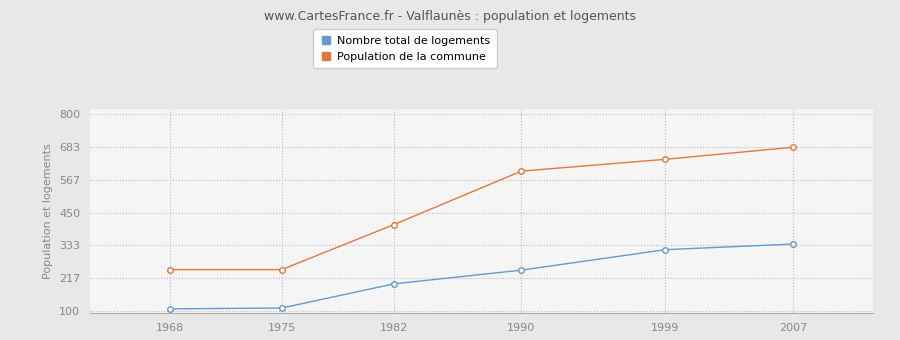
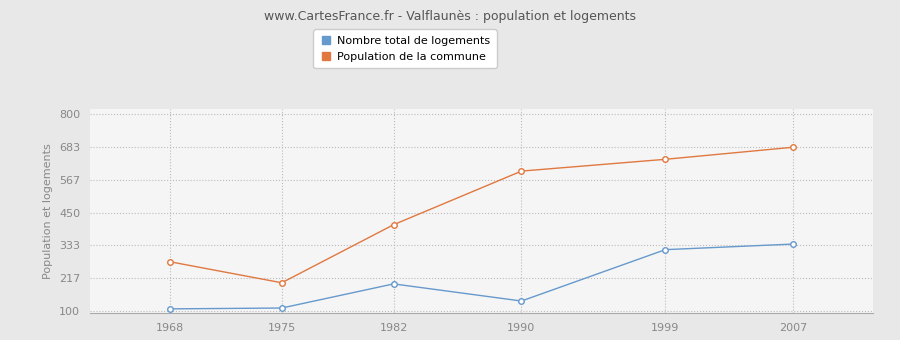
Population de la commune/1968: 247 -> 275
Population de la commune/1975: 247 -> 200
Nombre total de logements/1990: 245 -> 135
